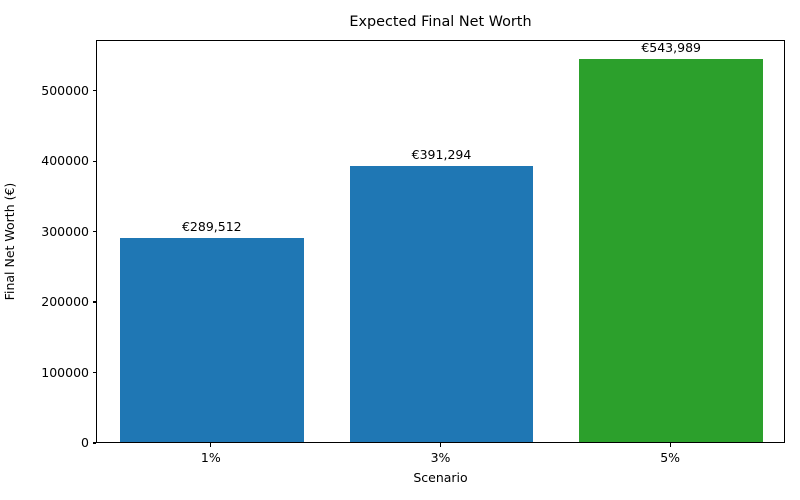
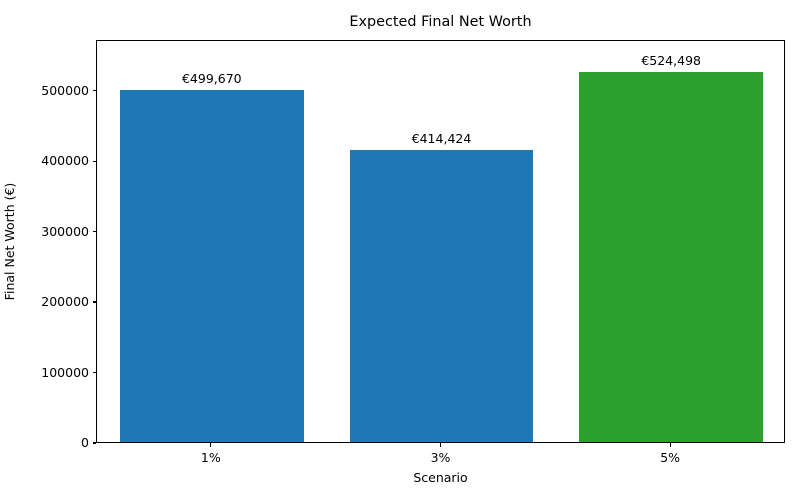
1%: €289,512 -> €499,670
3%: €391,294 -> €414,424
5%: €543,989 -> €524,498
